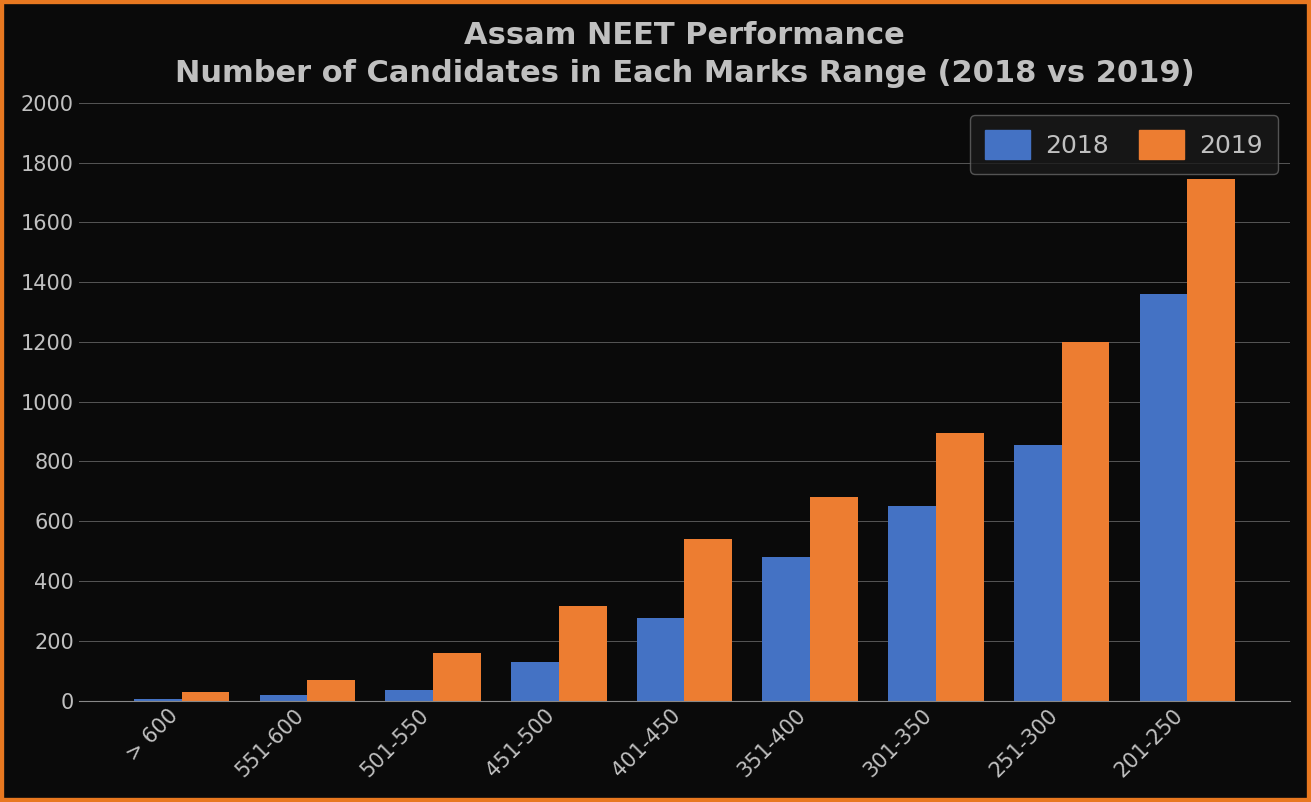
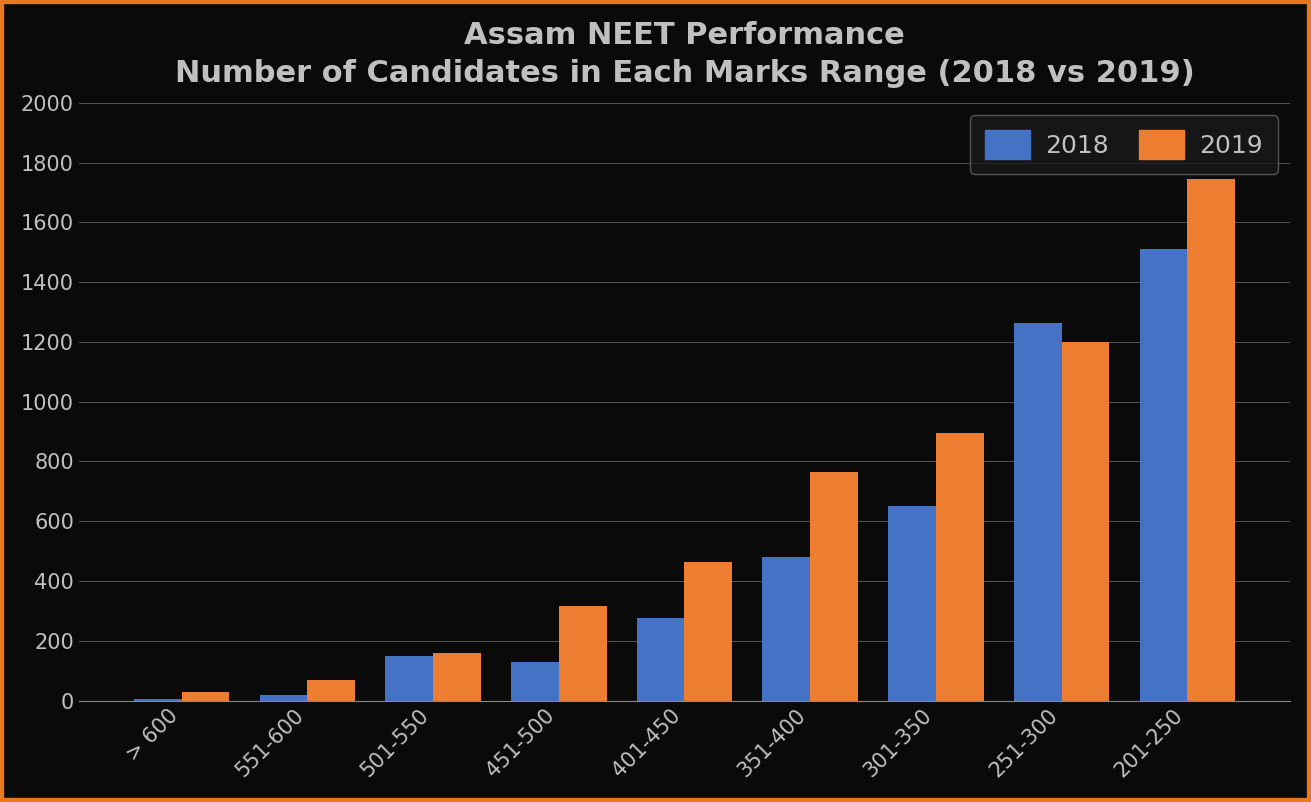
2018/501-550: 35 -> 150
2019/401-450: 540 -> 465
2019/351-400: 680 -> 765
2018/251-300: 855 -> 1265
2018/201-250: 1360 -> 1510
